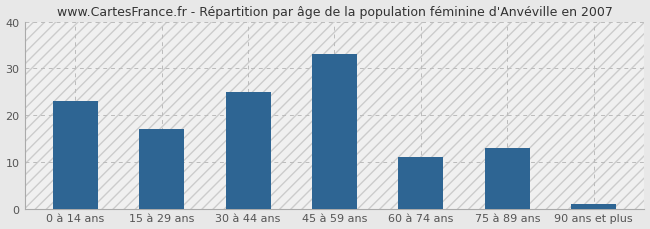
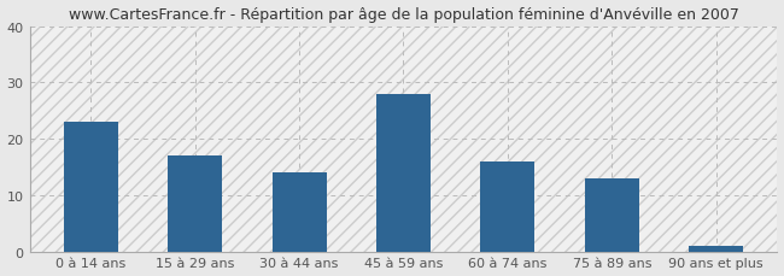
30 à 44 ans: 25 -> 14
45 à 59 ans: 33 -> 28
60 à 74 ans: 11 -> 16
